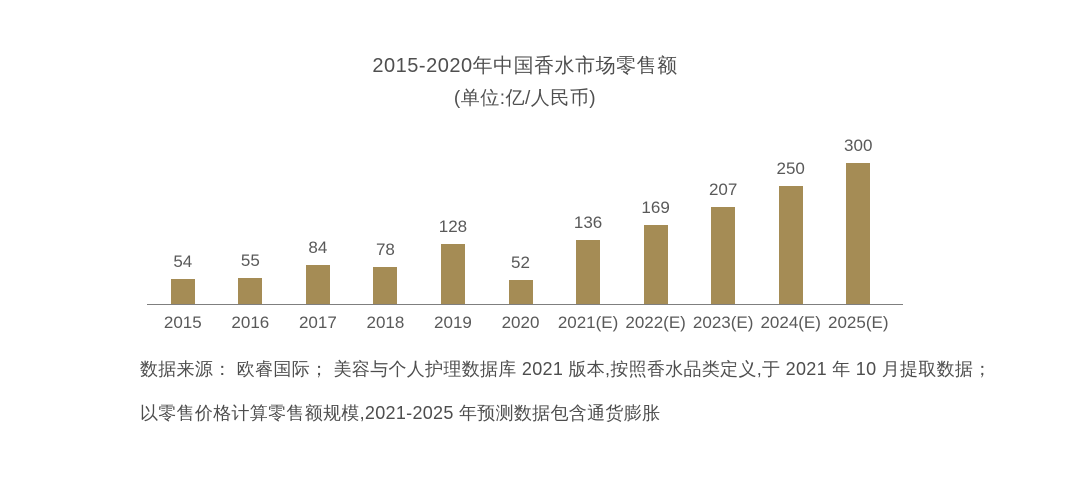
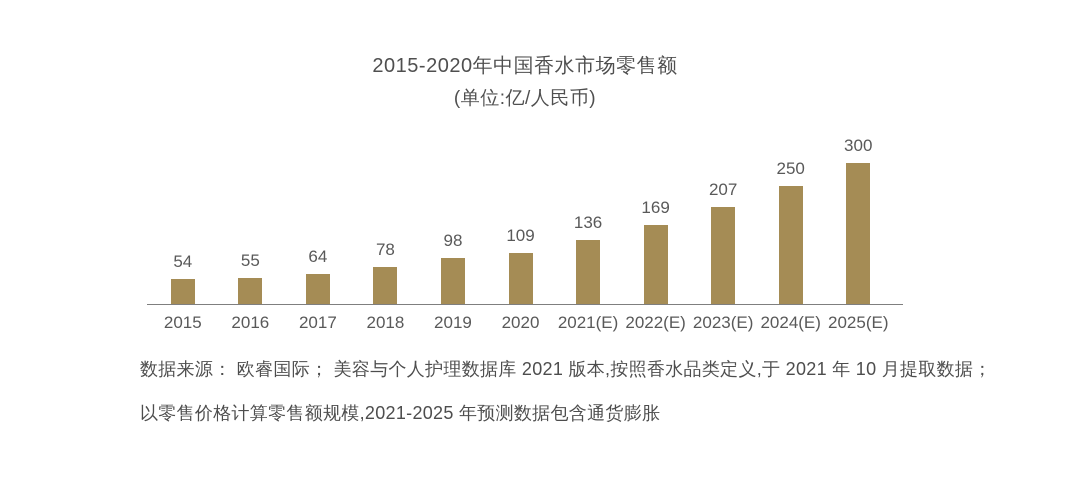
2017: 84 -> 64
2019: 128 -> 98
2020: 52 -> 109
